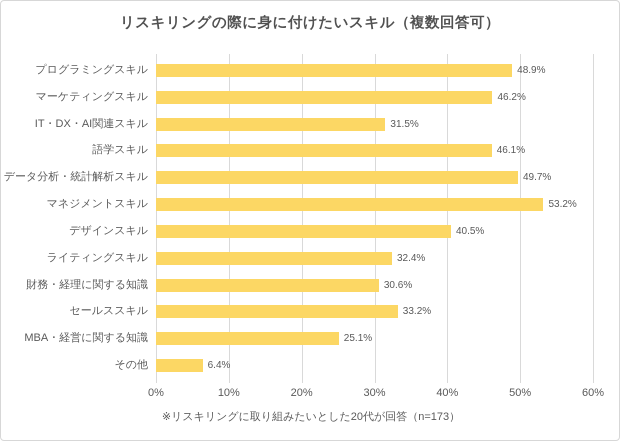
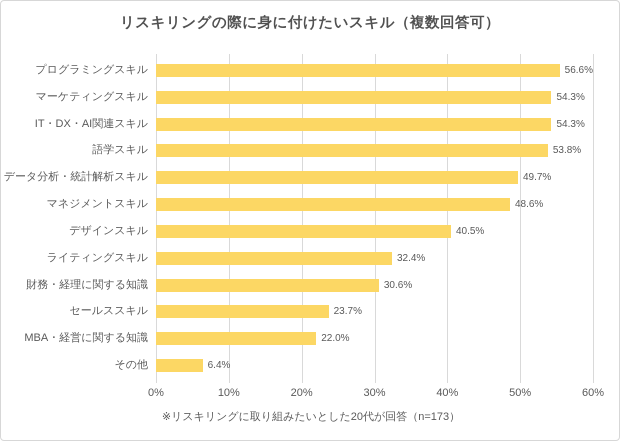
プログラミングスキル: 48.9% -> 56.6%
マーケティングスキル: 46.2% -> 54.3%
IT・DX・AI関連スキル: 31.5% -> 54.3%
語学スキル: 46.1% -> 53.8%
マネジメントスキル: 53.2% -> 48.6%
セールススキル: 33.2% -> 23.7%
MBA・経営に関する知識: 25.1% -> 22.0%
